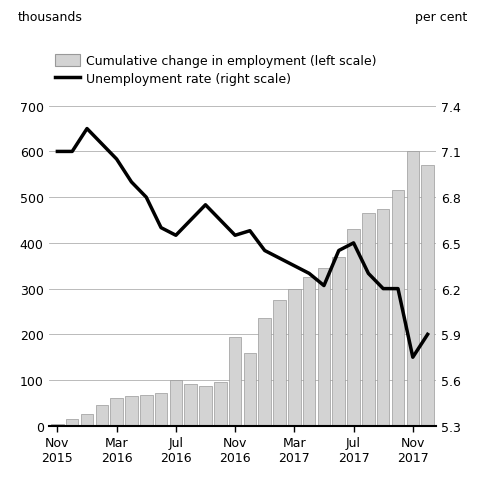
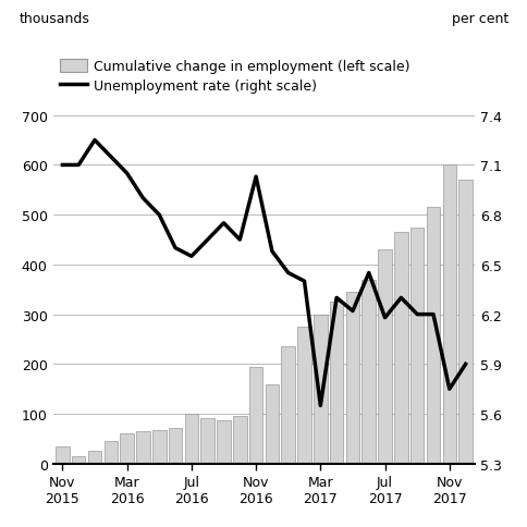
Cumulative change in employment (left scale)/Nov 2015: 5 -> 35
Unemployment rate (right scale)/Nov 2016: 6.55 -> 7.03
Unemployment rate (right scale)/Mar 2017: 6.35 -> 5.65
Unemployment rate (right scale)/Jul 2017: 6.50 -> 6.18
